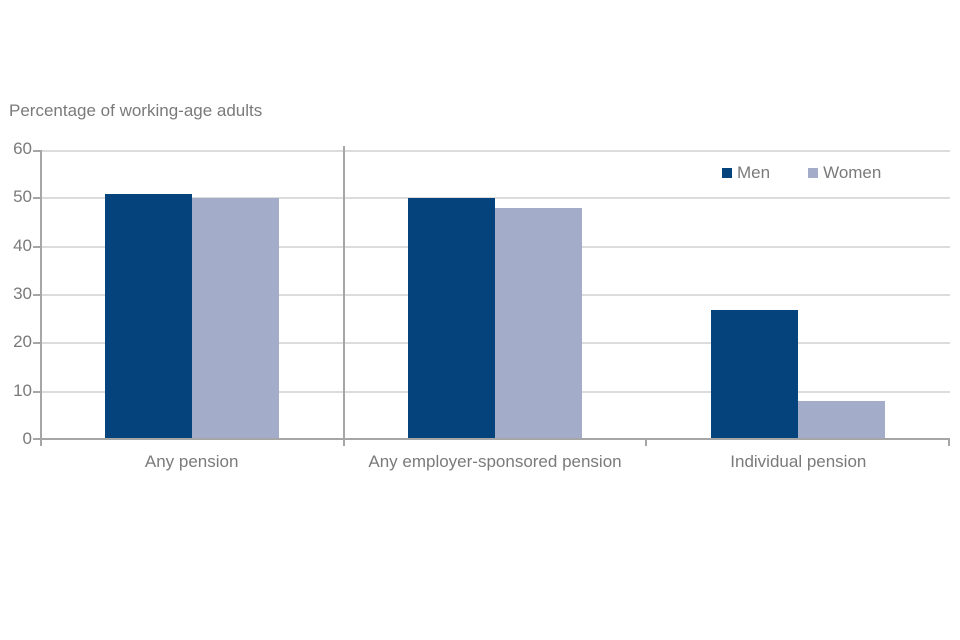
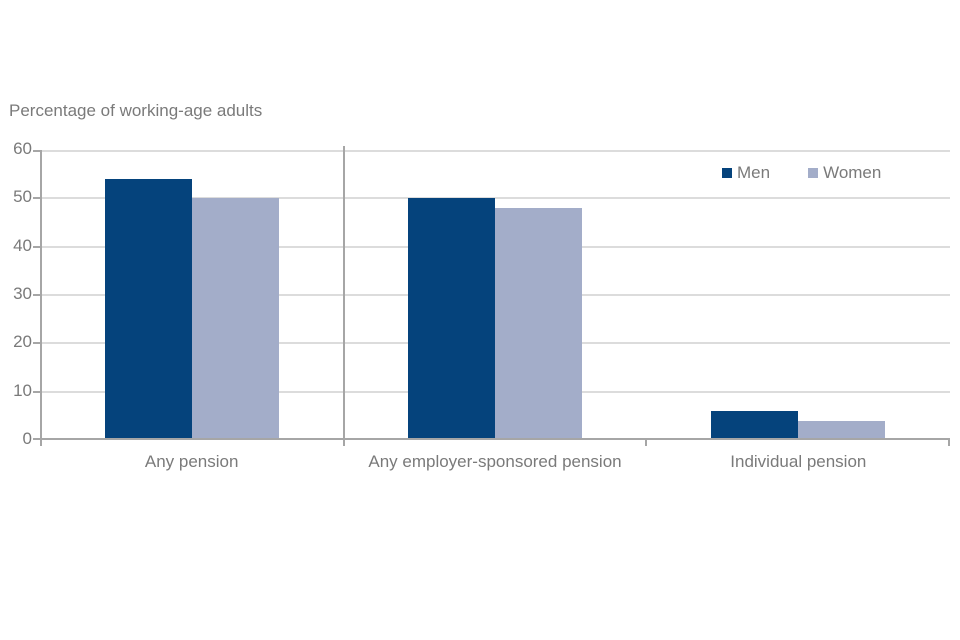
Men/Any pension: 51 -> 54
Men/Individual pension: 27 -> 6
Women/Individual pension: 8 -> 4
